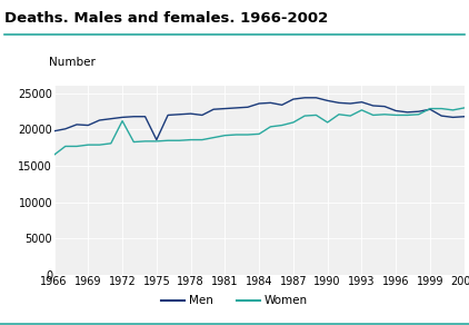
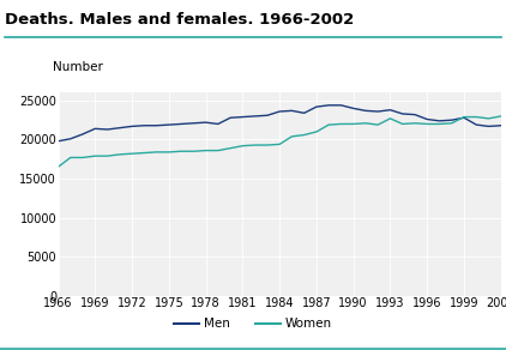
Men/1969: 20600 -> 21400
Women/1972: 21200 -> 18200
Men/1975: 18600 -> 21900
Women/1990: 21000 -> 22000
